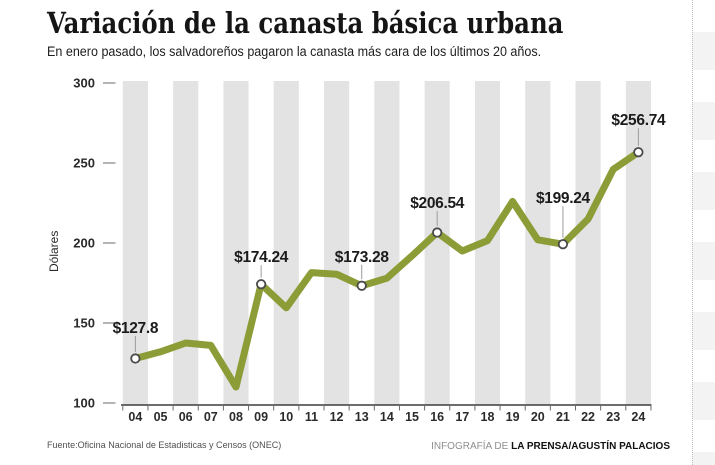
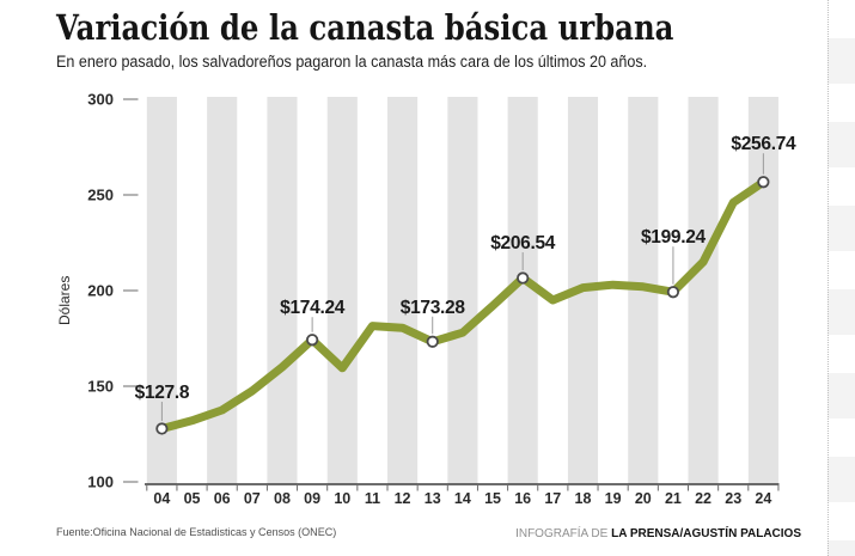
07: 136 -> 148
08: 110 -> 160
19: 226 -> 203
